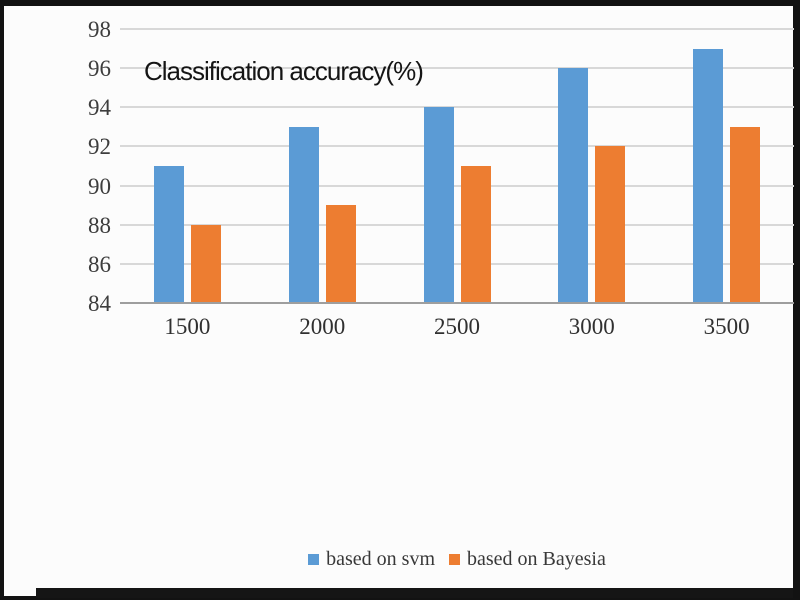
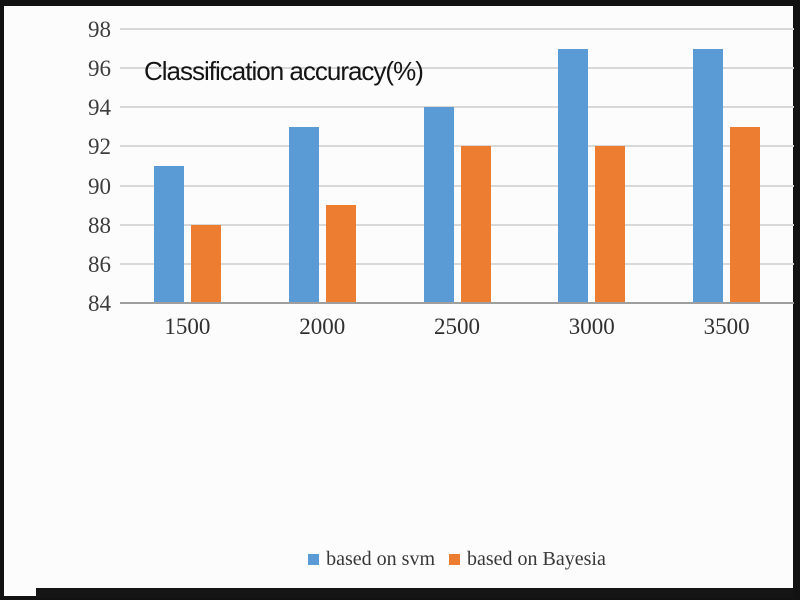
based on Bayesia/2500: 91 -> 92
based on svm/3000: 96 -> 97
